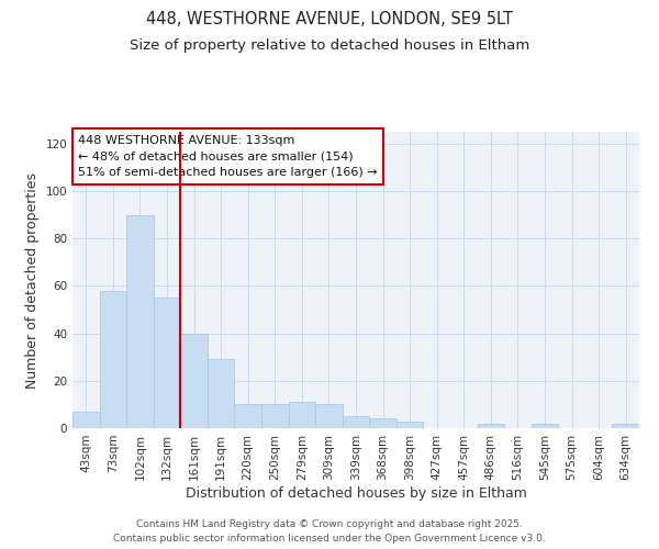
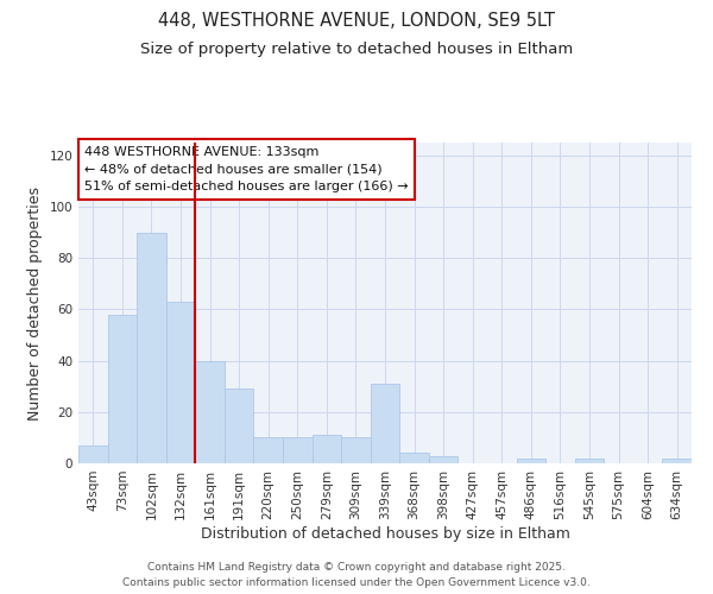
132sqm: 55 -> 63
339sqm: 5 -> 31
